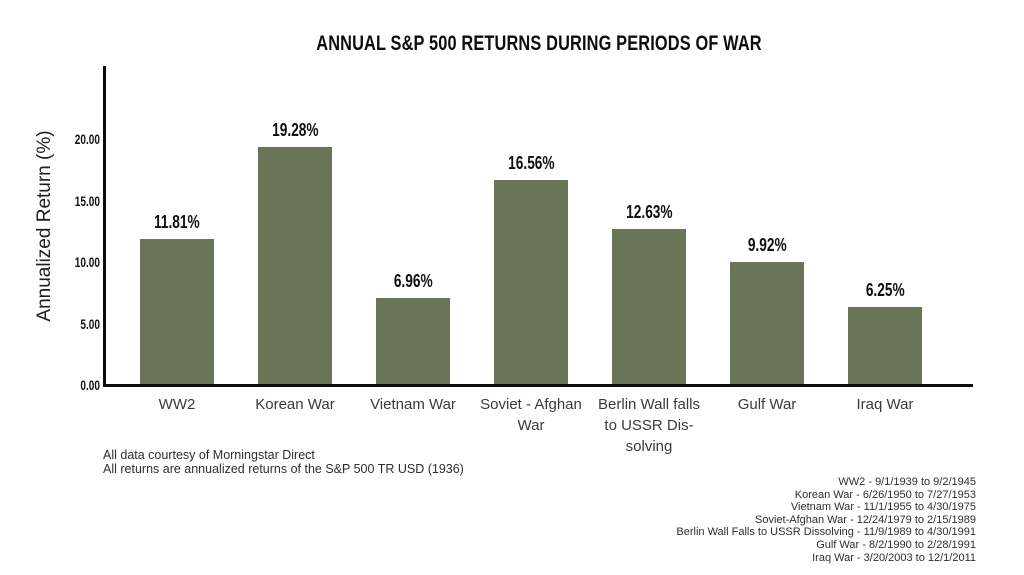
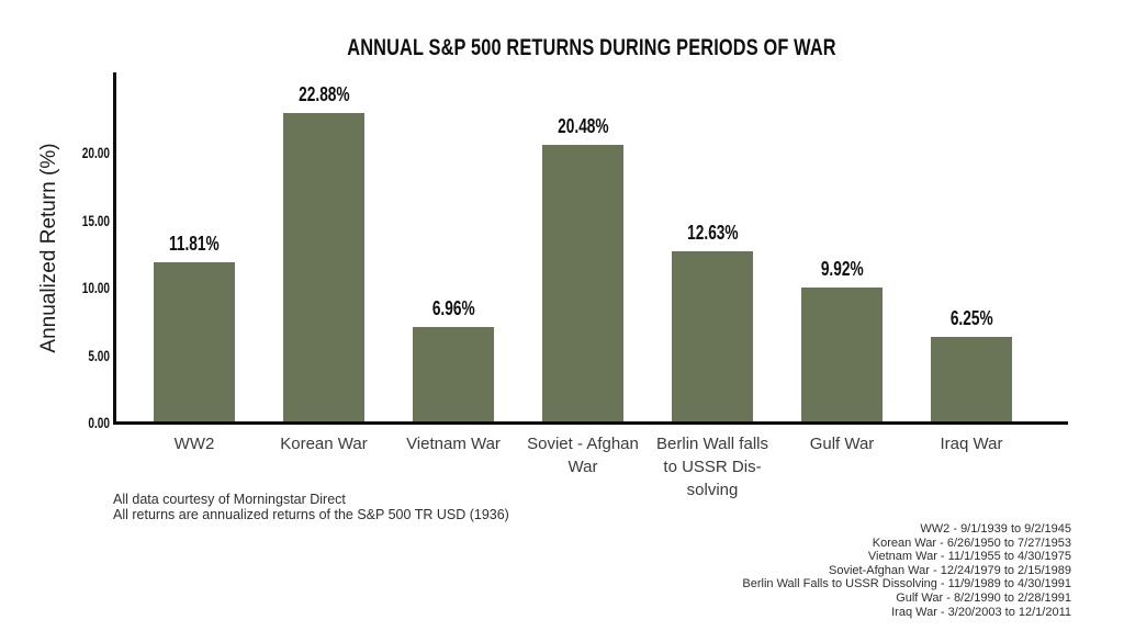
Korean War: 19.28% -> 22.88%
Soviet - Afghan War: 16.56% -> 20.48%
